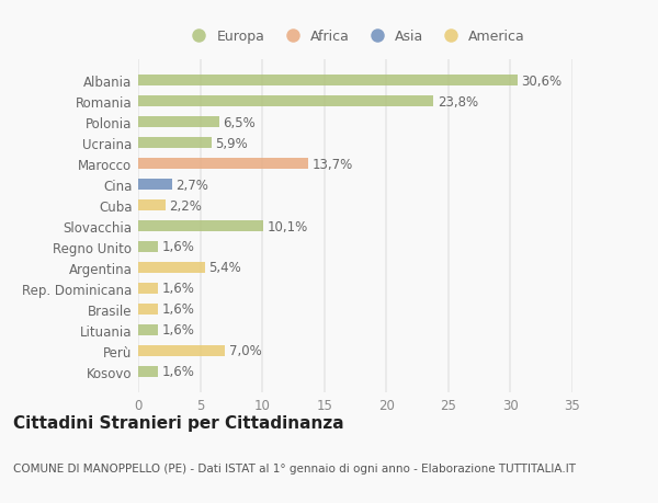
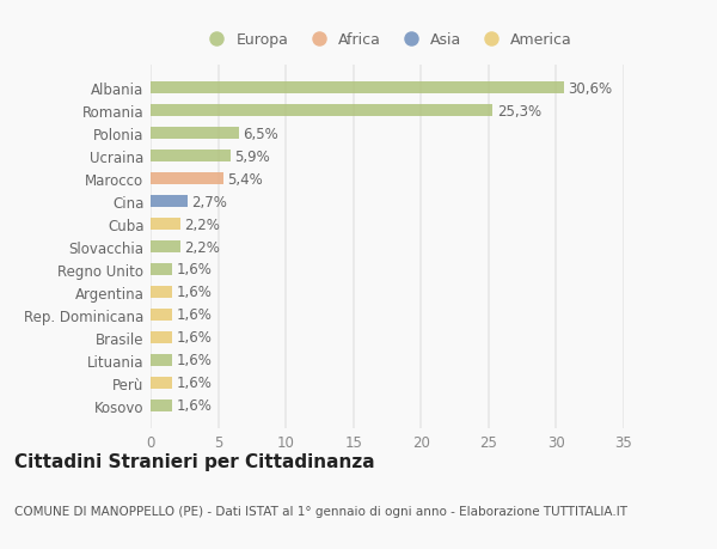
Romania: 23,8% -> 25,3%
Marocco: 13,7% -> 5,4%
Slovacchia: 10,1% -> 2,2%
Argentina: 5,4% -> 1,6%
Perù: 7,0% -> 1,6%
